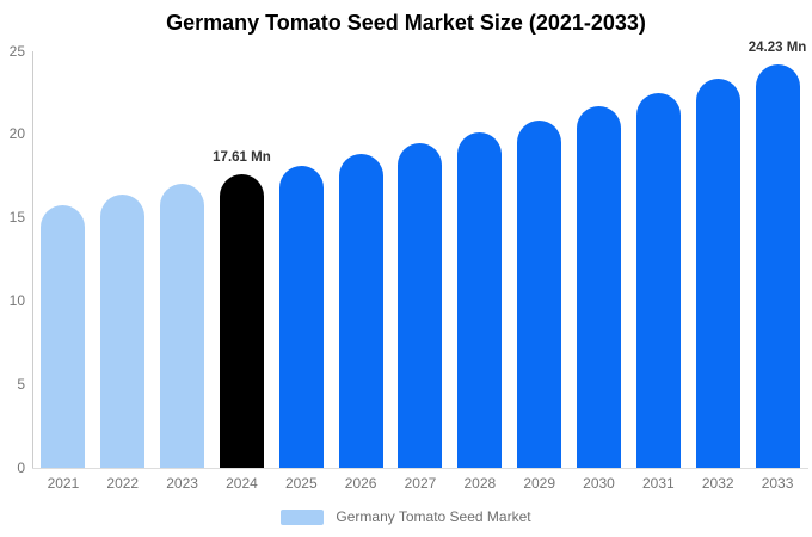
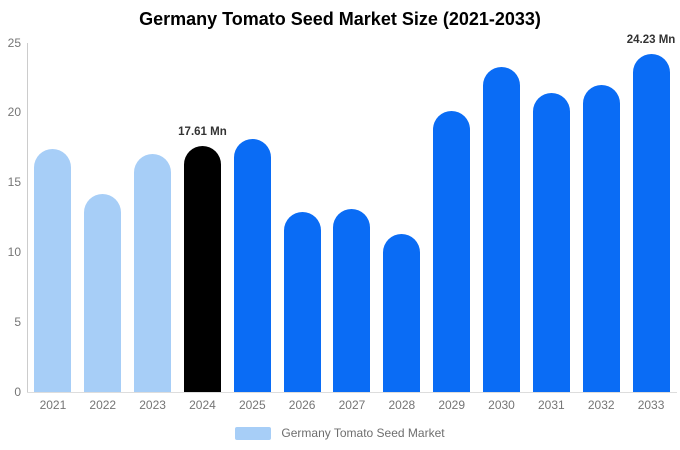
2021: 15.8 -> 17.4
2022: 16.4 -> 14.2
2026: 18.8 -> 12.9
2027: 19.5 -> 13.1
2028: 20.1 -> 11.3
2029: 20.9 -> 20.1
2030: 21.7 -> 23.3
2031: 22.5 -> 21.4
2032: 23.4 -> 22.0
